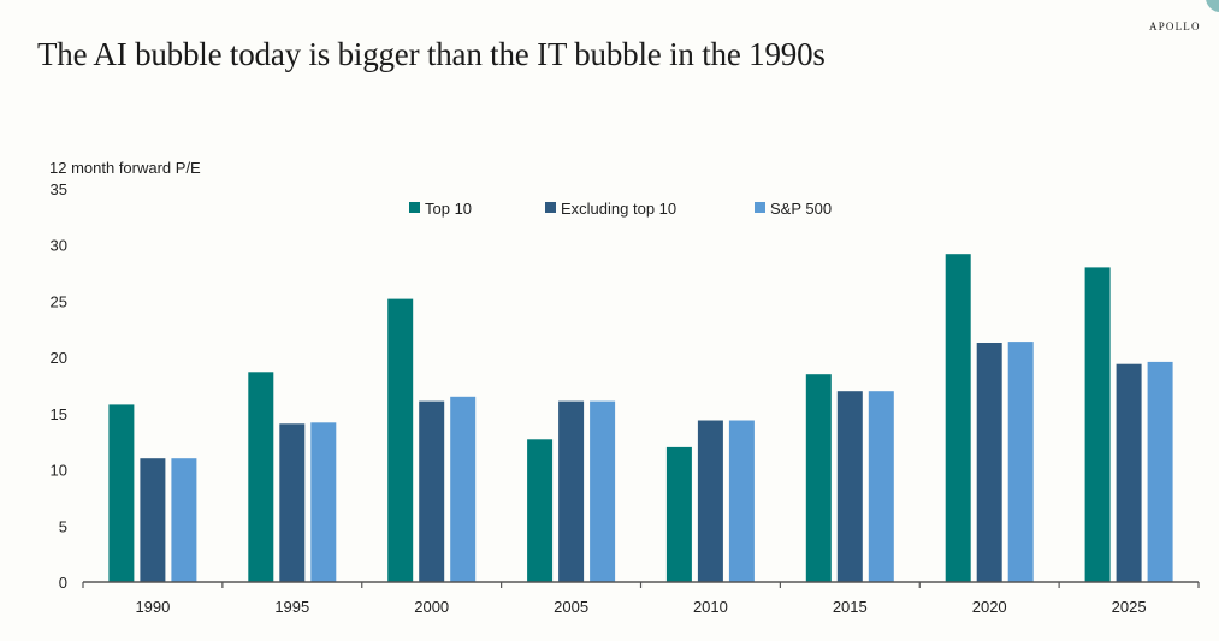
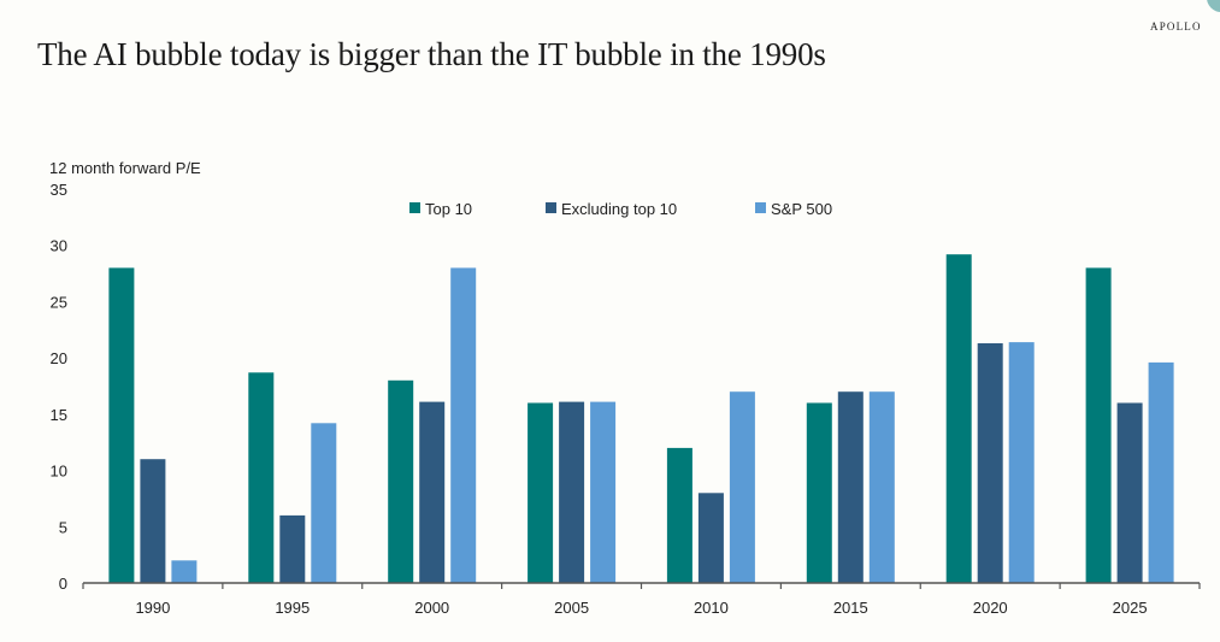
Top 10/1990: 16 -> 28
S&P 500/1990: 11 -> 2
Excluding top 10/1995: 14 -> 6
Top 10/2000: 25 -> 18
S&P 500/2000: 16 -> 28
Top 10/2005: 13 -> 16
Excluding top 10/2010: 14 -> 8
S&P 500/2010: 14 -> 17
Top 10/2015: 18 -> 16
Excluding top 10/2025: 19 -> 16
